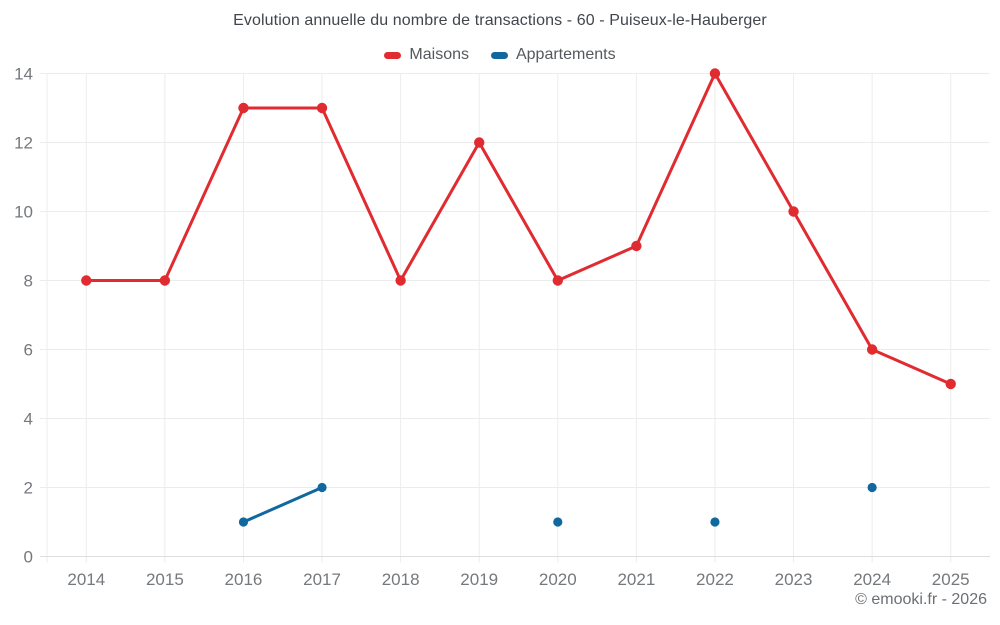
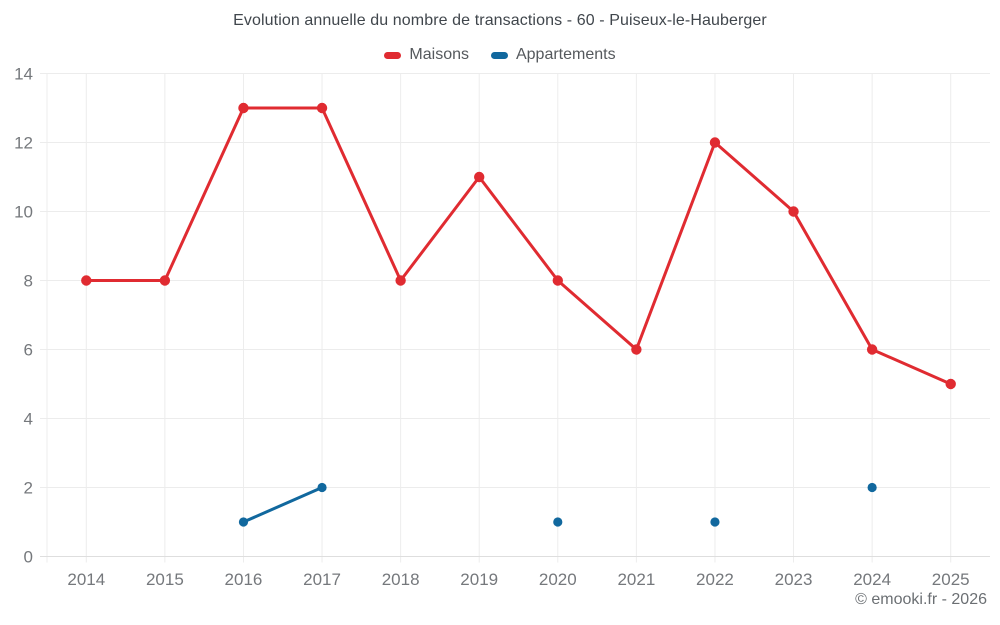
Maisons/2019: 12 -> 11
Maisons/2021: 9 -> 6
Maisons/2022: 14 -> 12
